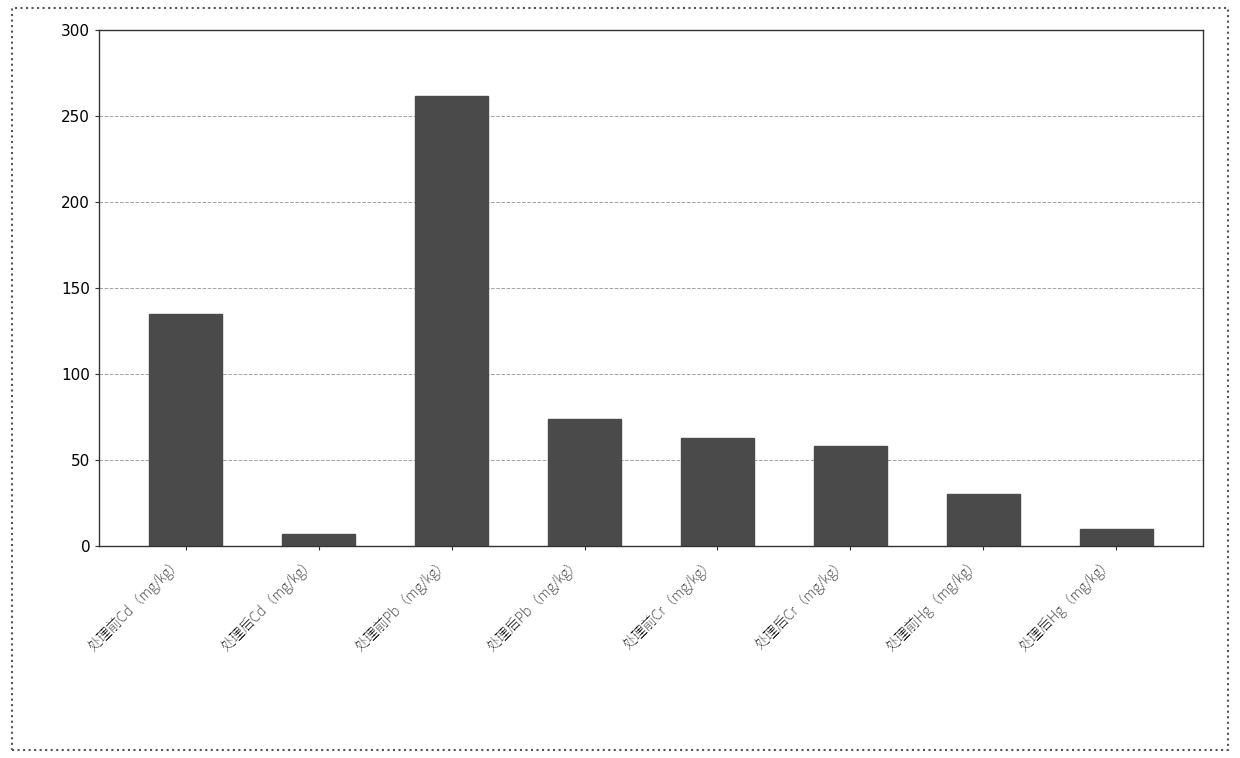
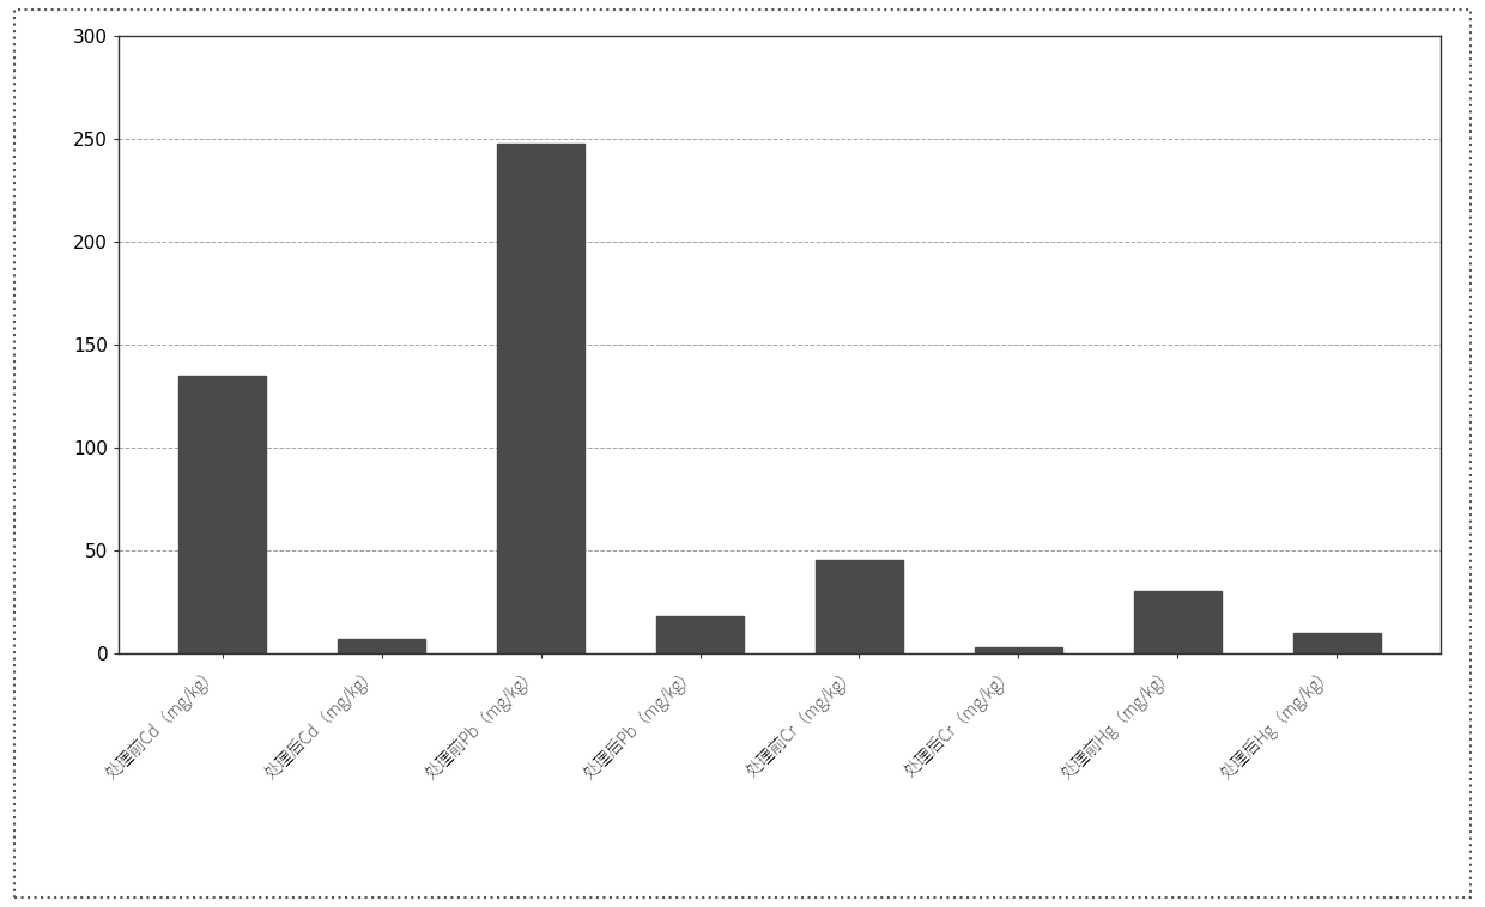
处理前Pb（mg/kg）: 262 -> 248
处理后Pb（mg/kg）: 74 -> 18
处理前Cr（mg/kg）: 63 -> 45
处理后Cr（mg/kg）: 58 -> 3
